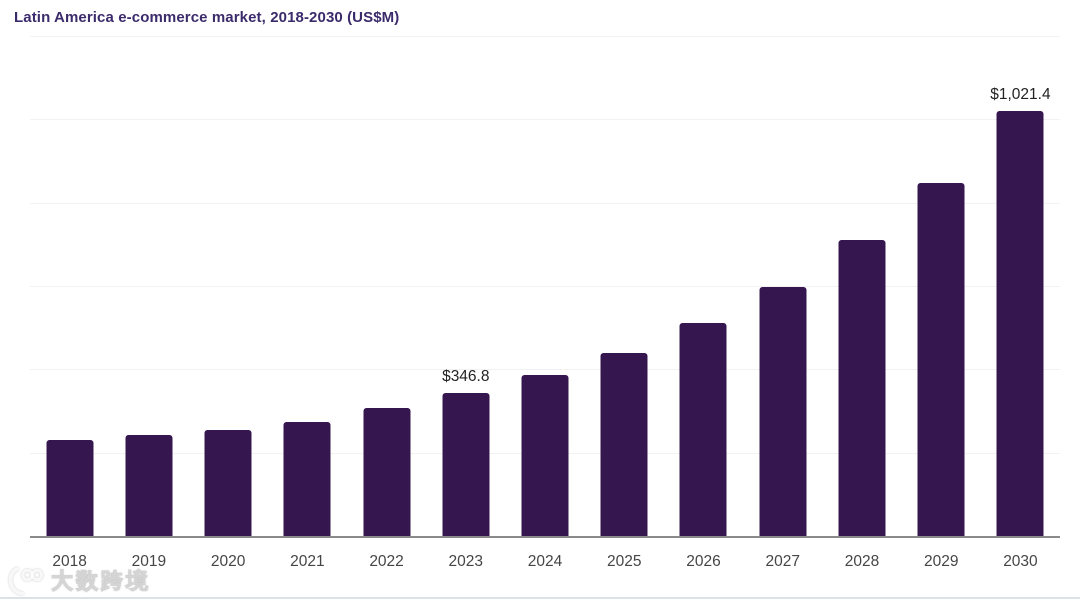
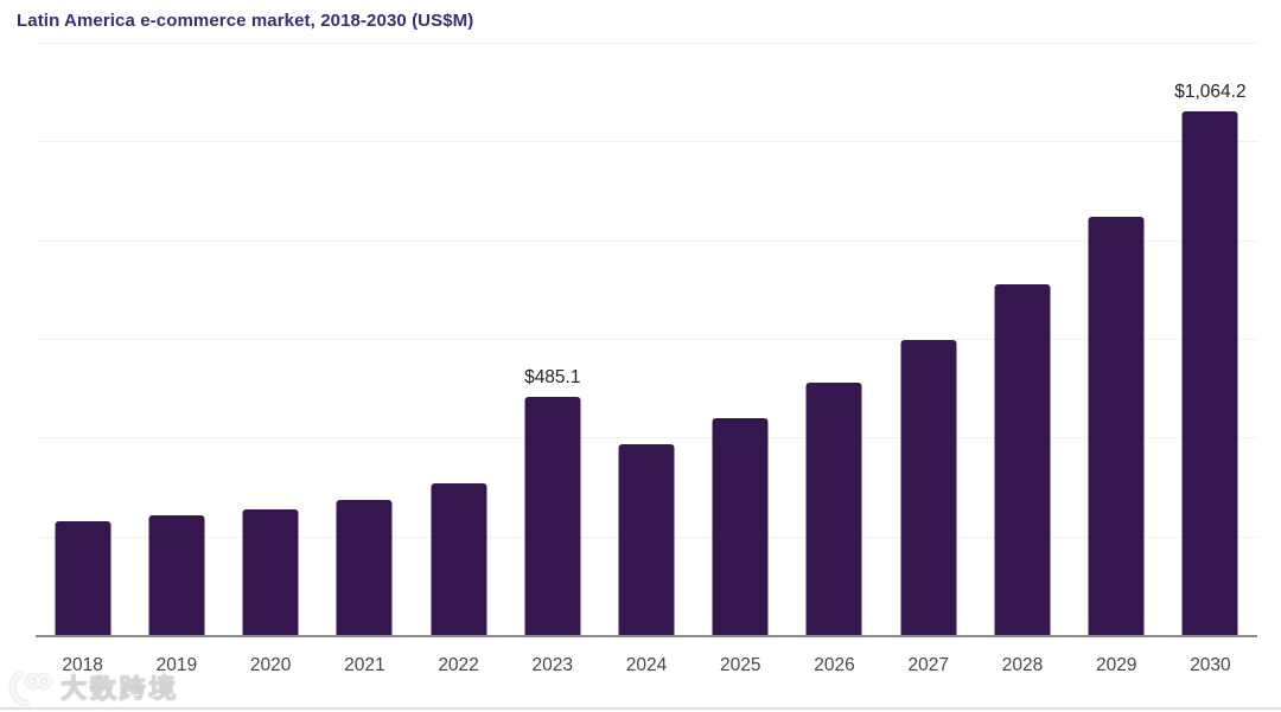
2023: $346.8 -> $485.1
2030: $1,021.4 -> $1,064.2
